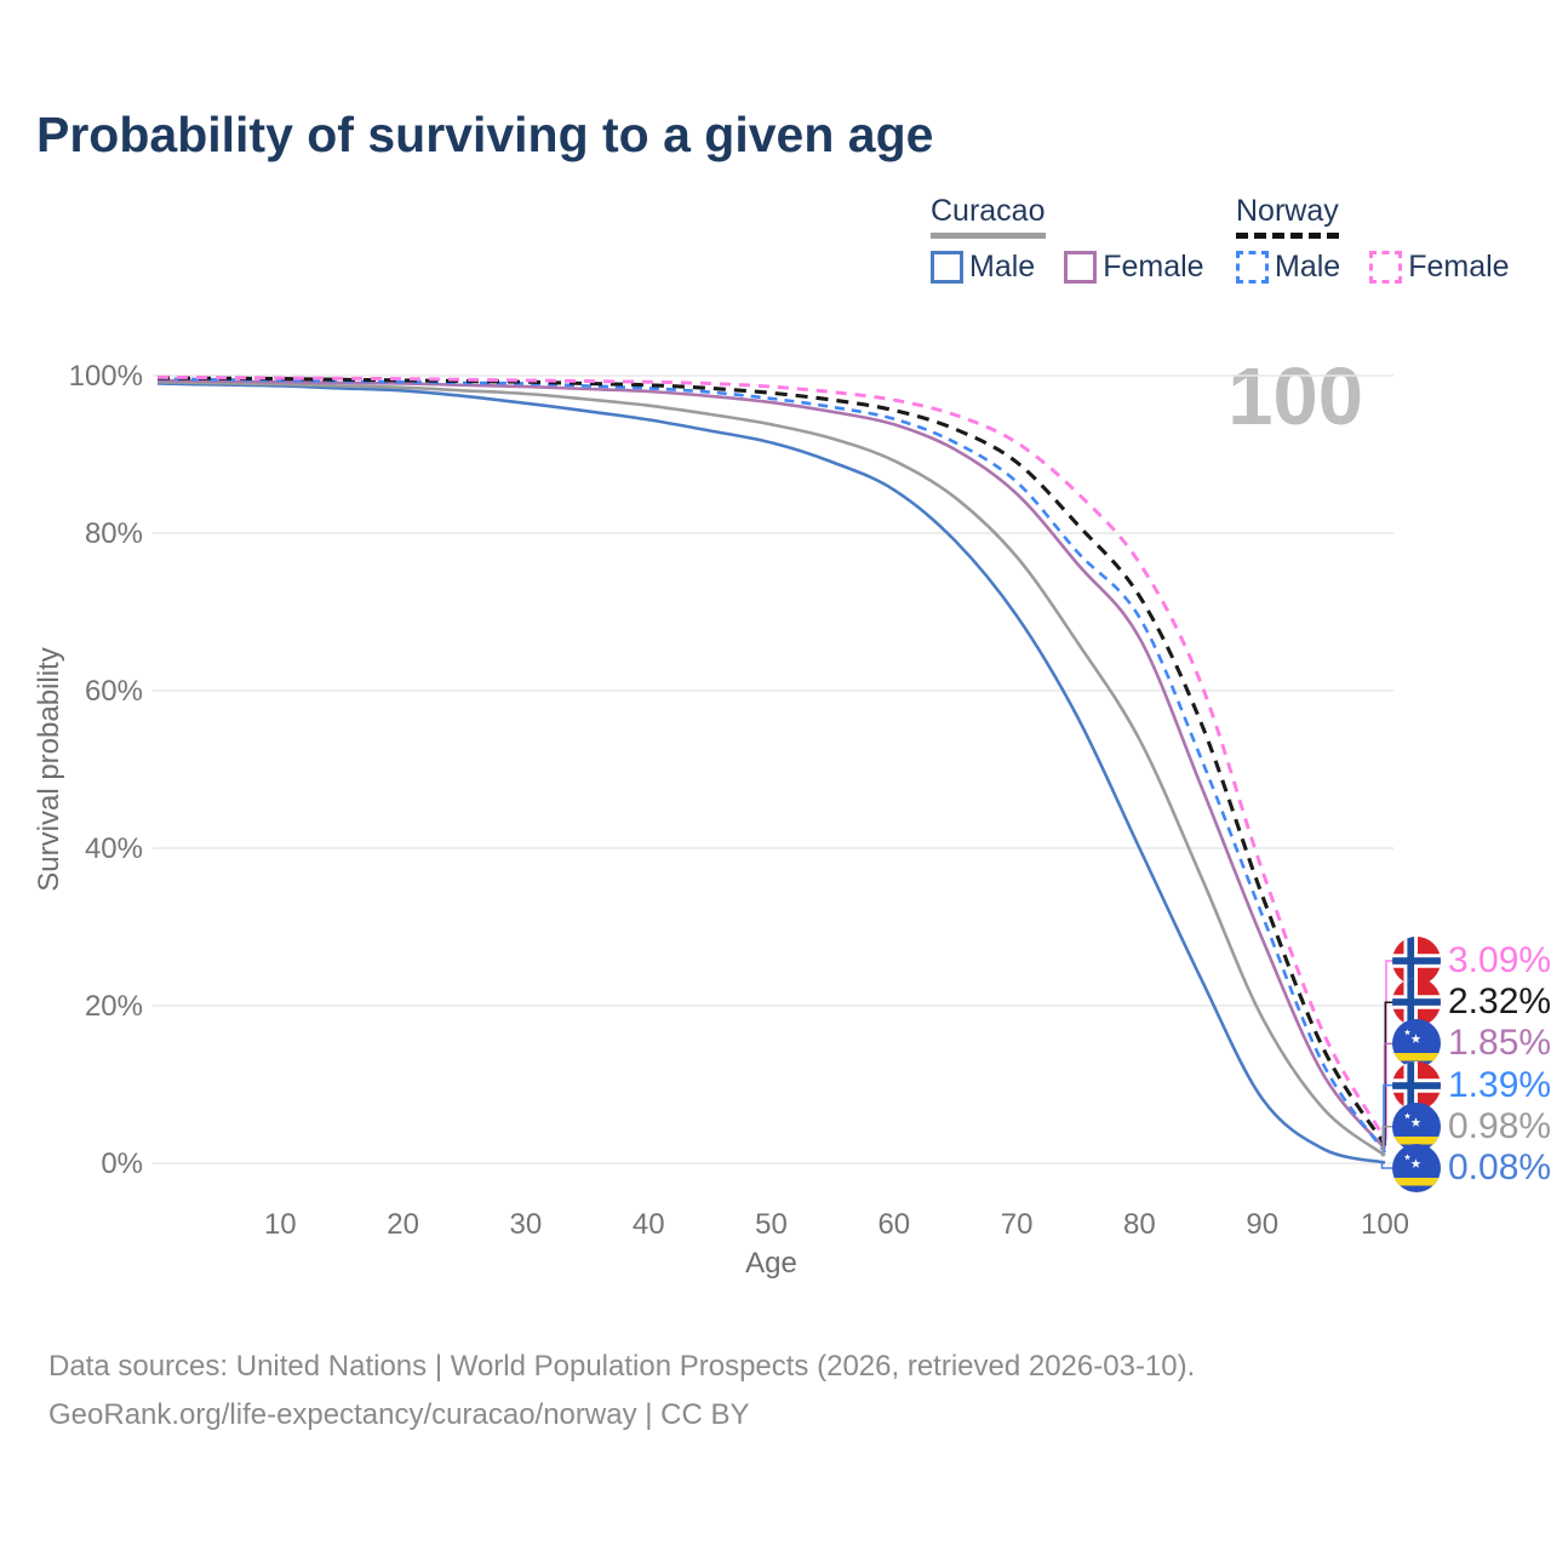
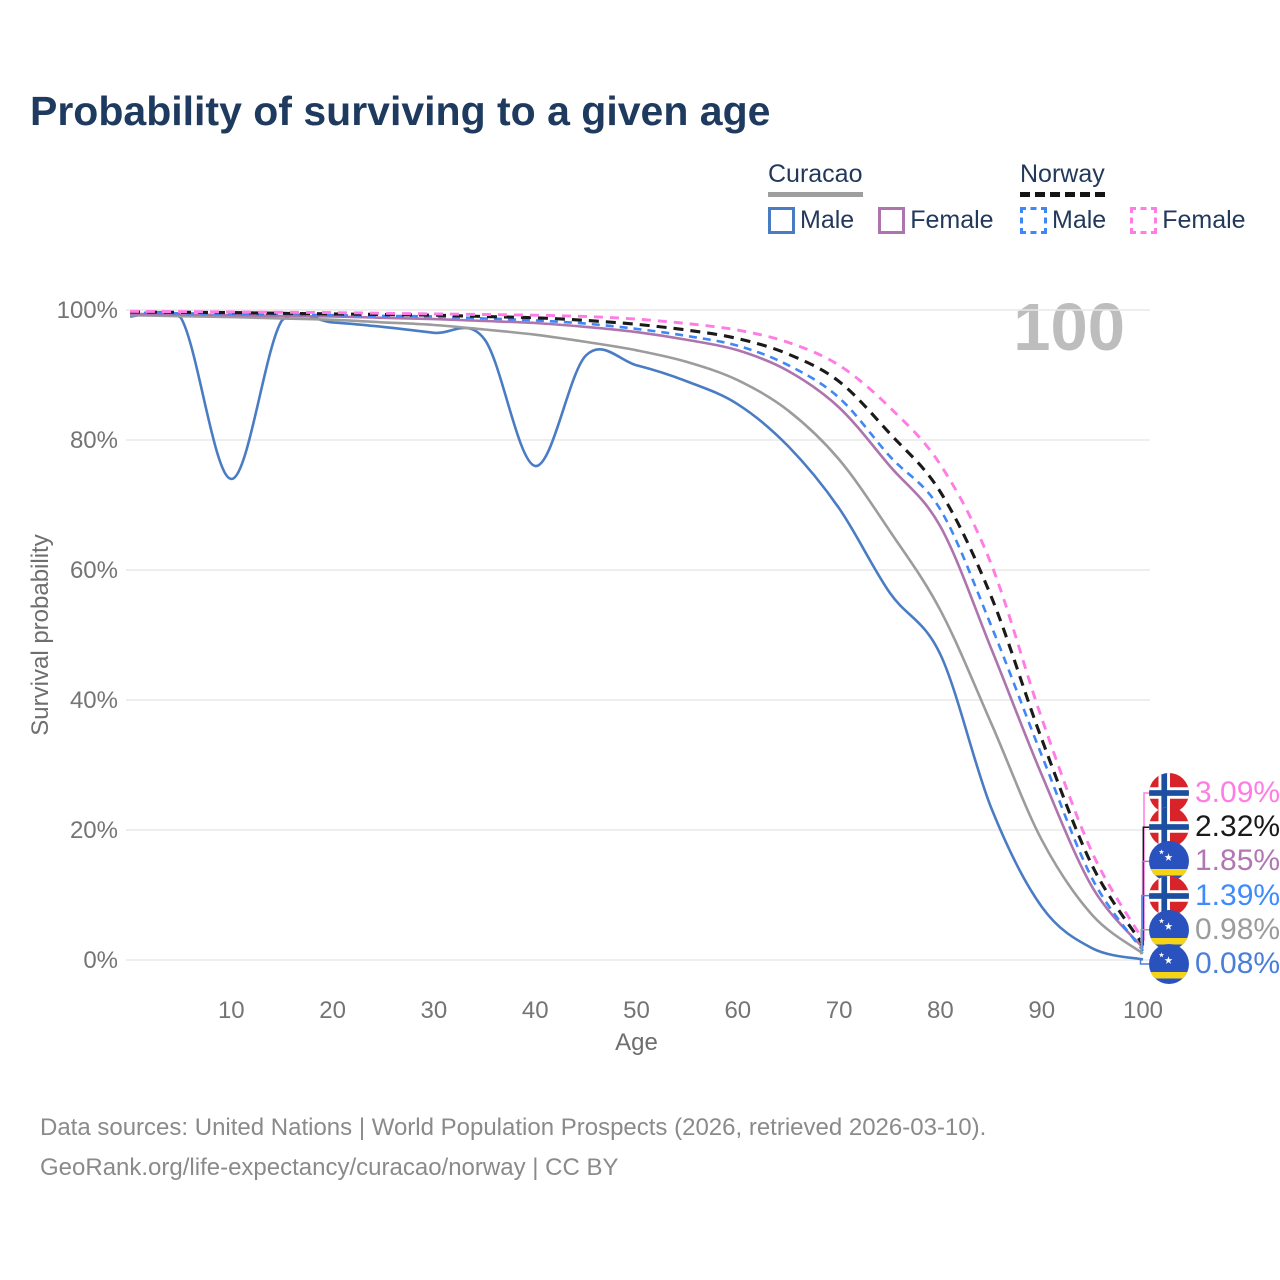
Curacao Male/10: 99% -> 74%
Curacao Male/40: 94% -> 76%
Curacao Male/80: 40% -> 47%
